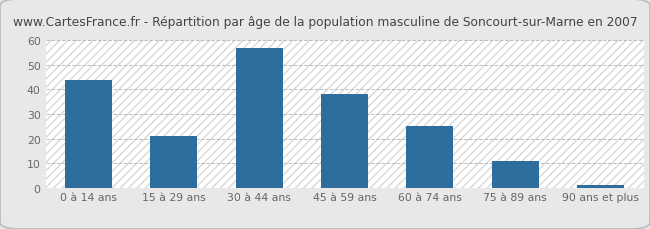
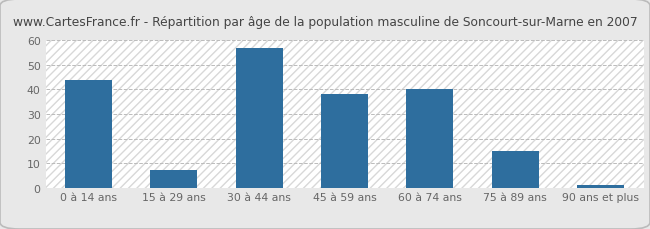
15 à 29 ans: 21 -> 7
60 à 74 ans: 25 -> 40
75 à 89 ans: 11 -> 15
